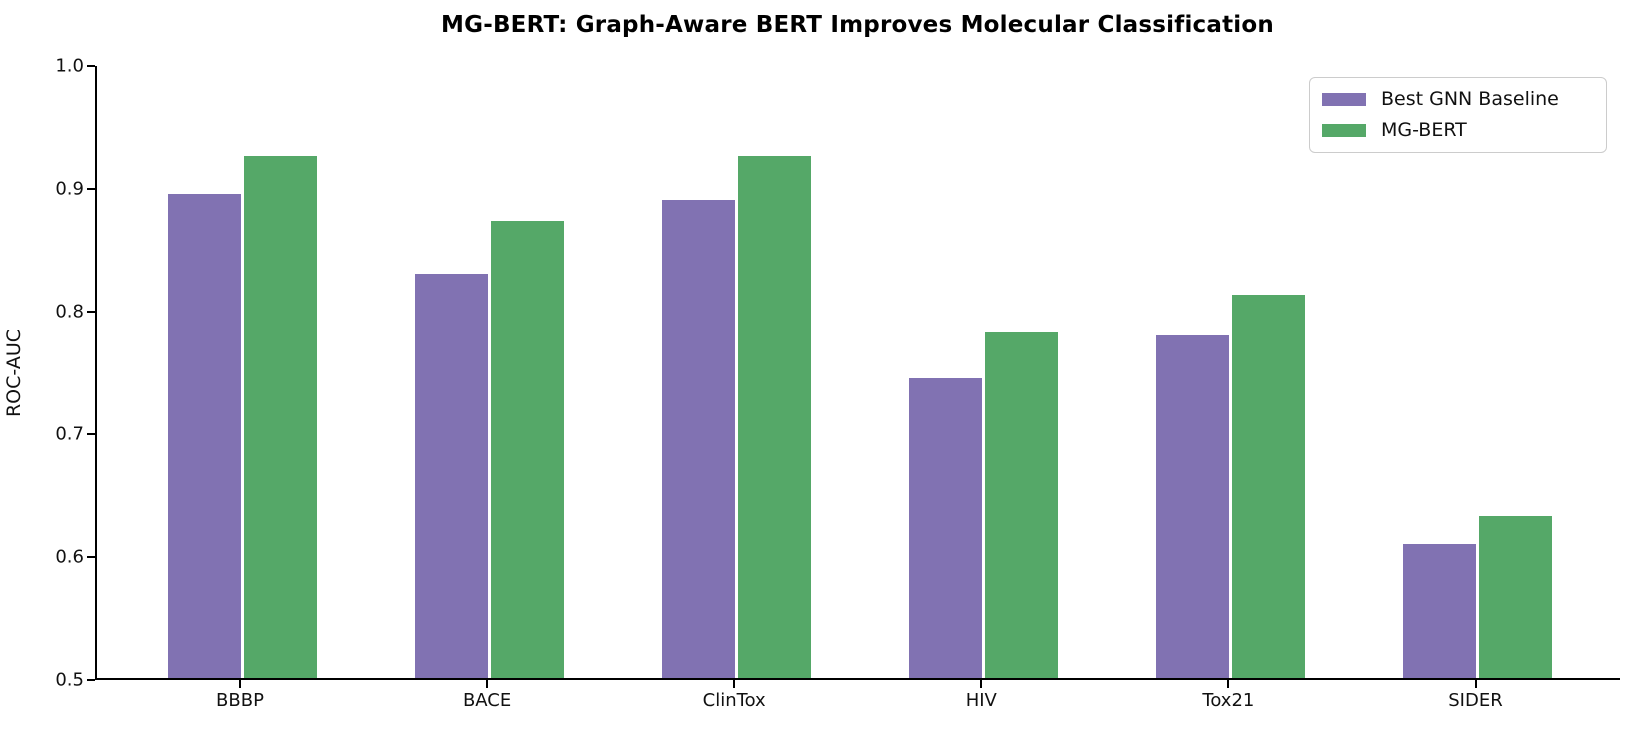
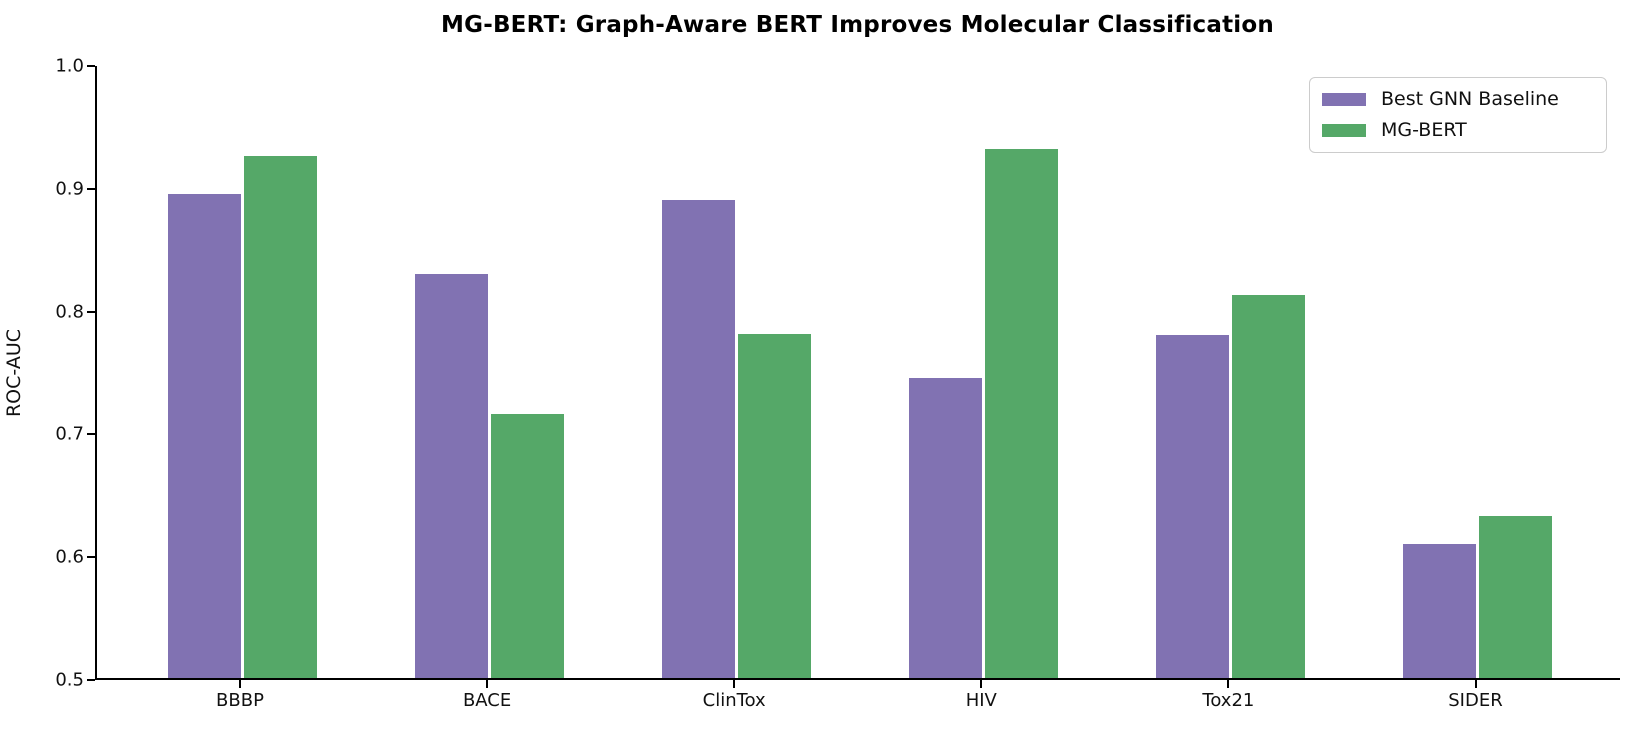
MG-BERT/BACE: 0.872 -> 0.715
MG-BERT/ClinTox: 0.925 -> 0.780
MG-BERT/HIV: 0.782 -> 0.931
